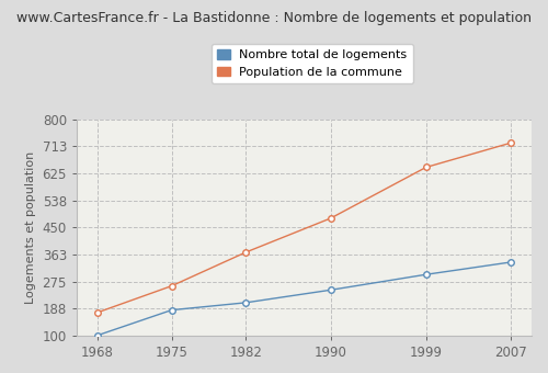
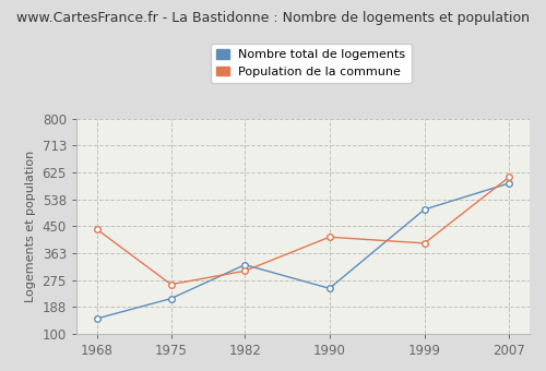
Nombre total de logements/1968: 101 -> 150
Population de la commune/1968: 175 -> 440
Nombre total de logements/1975: 183 -> 215
Nombre total de logements/1982: 207 -> 325
Population de la commune/1982: 370 -> 305
Population de la commune/1990: 480 -> 415
Nombre total de logements/1999: 298 -> 505
Population de la commune/1999: 645 -> 395
Nombre total de logements/2007: 338 -> 590
Population de la commune/2007: 724 -> 610
